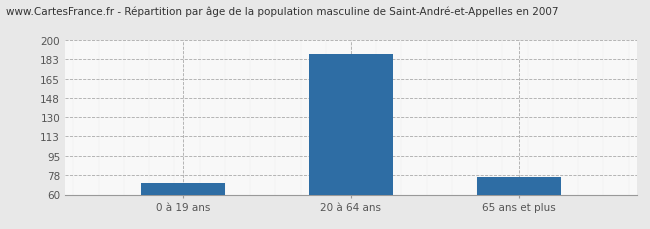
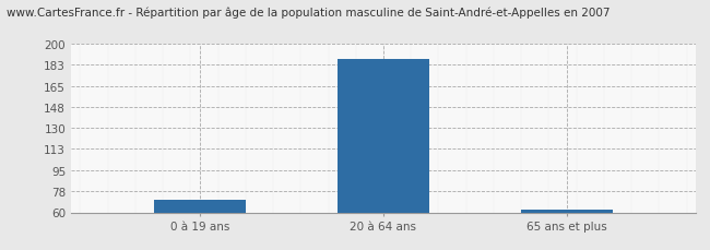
65 ans et plus: 76 -> 62
